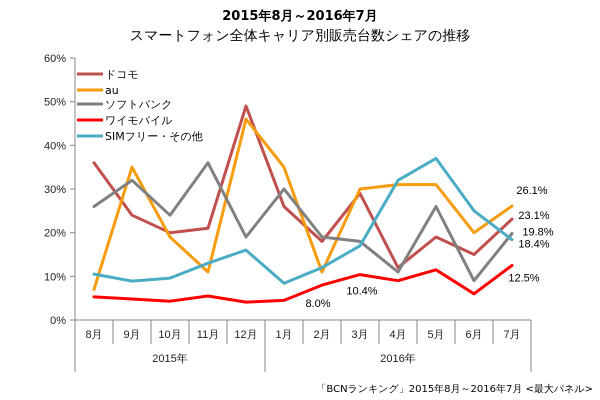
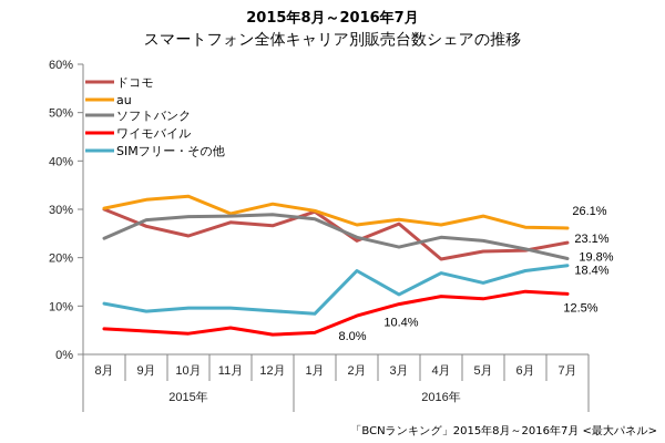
ドコモ/8月: 36% -> 30%
au/8月: 7% -> 30%
ソフトバンク/8月: 26% -> 24%
ドコモ/9月: 24% -> 26%
au/9月: 35% -> 32%
ソフトバンク/9月: 32% -> 28%
ドコモ/10月: 20% -> 24%
au/10月: 19% -> 33%
ソフトバンク/10月: 24% -> 28%
ドコモ/11月: 21% -> 27%
au/11月: 11% -> 29%
ソフトバンク/11月: 36% -> 29%
SIMフリー・その他/11月: 13% -> 10%
ドコモ/12月: 49% -> 27%
au/12月: 46% -> 31%
ソフトバンク/12月: 19% -> 29%
SIMフリー・その他/12月: 16% -> 9%
ドコモ/1月: 26% -> 30%
au/1月: 35% -> 30%
ソフトバンク/1月: 30% -> 28%
ドコモ/2月: 18% -> 24%
au/2月: 11% -> 27%
ソフトバンク/2月: 19% -> 24%
SIMフリー・その他/2月: 12% -> 17%
ドコモ/3月: 29% -> 27%
au/3月: 30% -> 28%
ソフトバンク/3月: 18% -> 22%
SIMフリー・その他/3月: 17% -> 12%
ドコモ/4月: 12% -> 20%
au/4月: 31% -> 27%
ソフトバンク/4月: 11% -> 24%
ワイモバイル/4月: 9% -> 12%
SIMフリー・その他/4月: 32% -> 17%
ドコモ/5月: 19% -> 21%
au/5月: 31% -> 29%
ソフトバンク/5月: 26% -> 24%
SIMフリー・その他/5月: 37% -> 15%
ドコモ/6月: 15% -> 22%
au/6月: 20% -> 26%
ソフトバンク/6月: 9% -> 22%
ワイモバイル/6月: 6% -> 13%
SIMフリー・その他/6月: 25% -> 17%
